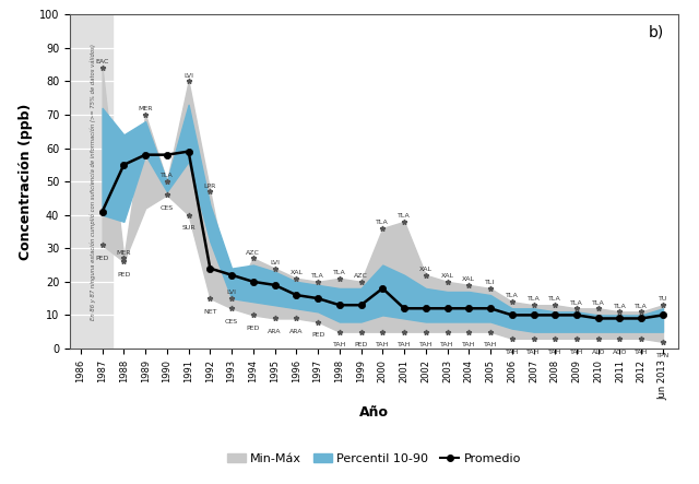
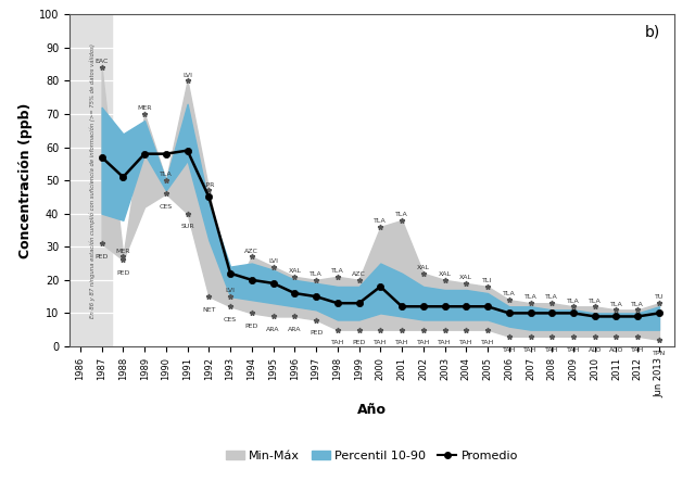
Promedio/1987: 41 -> 57
Promedio/1988: 55 -> 51
Promedio/1992: 24 -> 45
